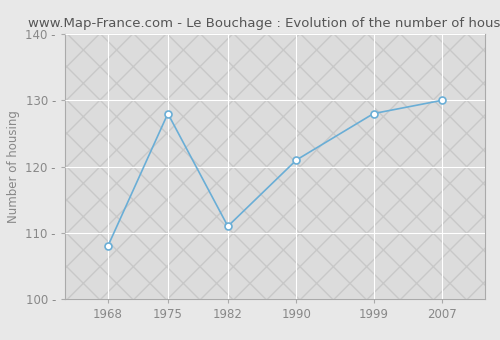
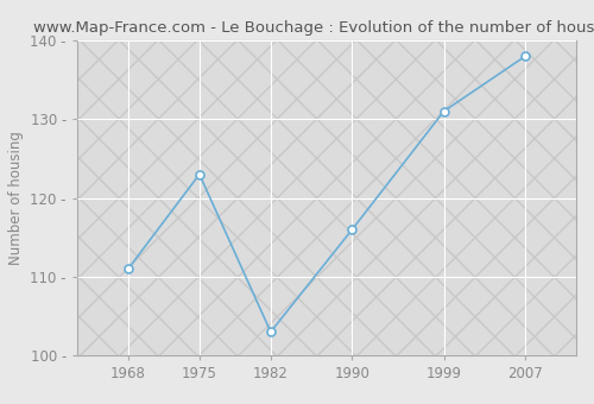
1968: 108 - -> 111 -
1975: 128 - -> 123 -
1982: 111 - -> 103 -
1990: 121 - -> 116 -
1999: 128 - -> 131 -
2007: 130 - -> 138 -
